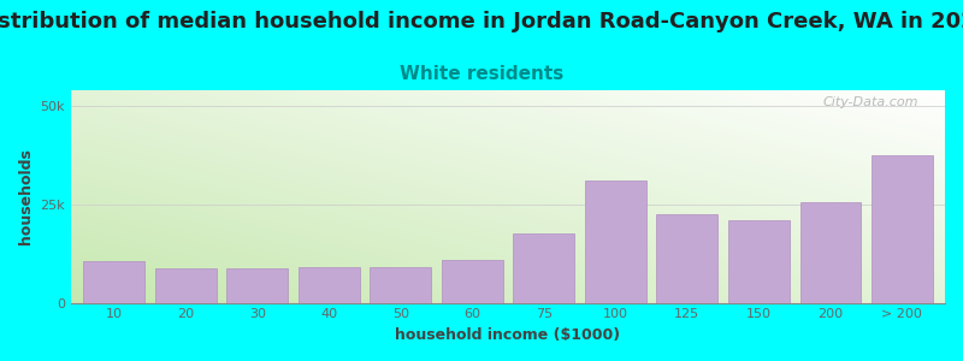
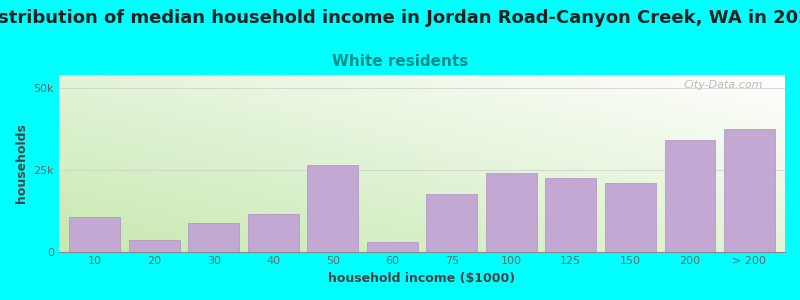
20: 8.8k -> 3.5k
40: 9.0k -> 11.5k
50: 9.0k -> 26.5k
60: 11.0k -> 3.0k
100: 31.0k -> 24.0k
200: 25.5k -> 34.0k
